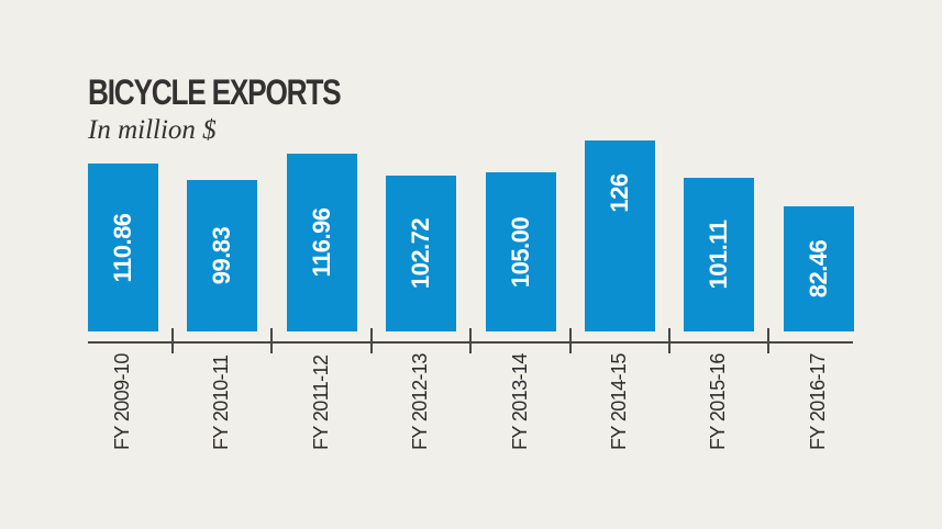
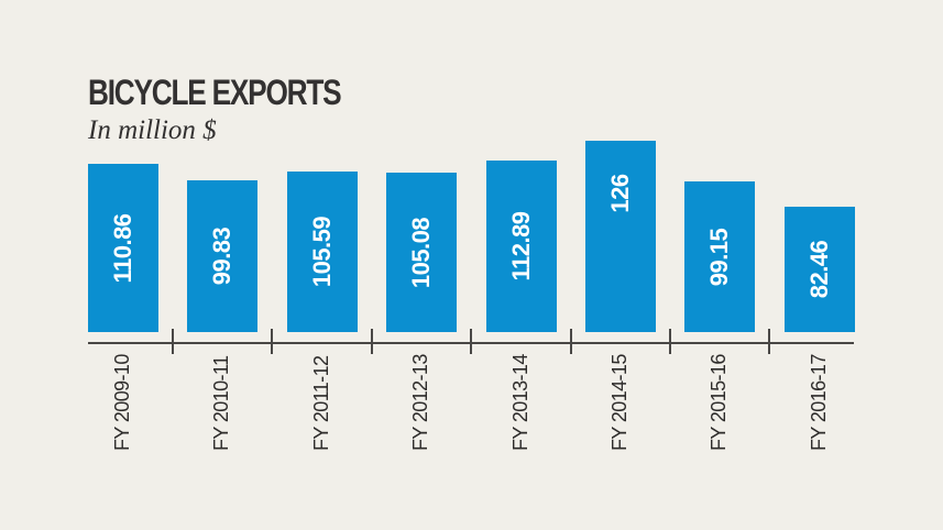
FY 2011-12: 116.96 -> 105.59
FY 2012-13: 102.72 -> 105.08
FY 2013-14: 105.00 -> 112.89
FY 2015-16: 101.11 -> 99.15
